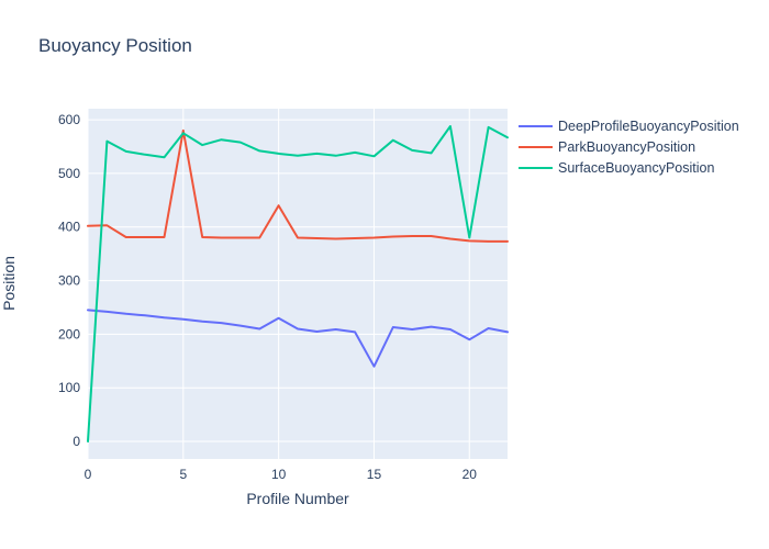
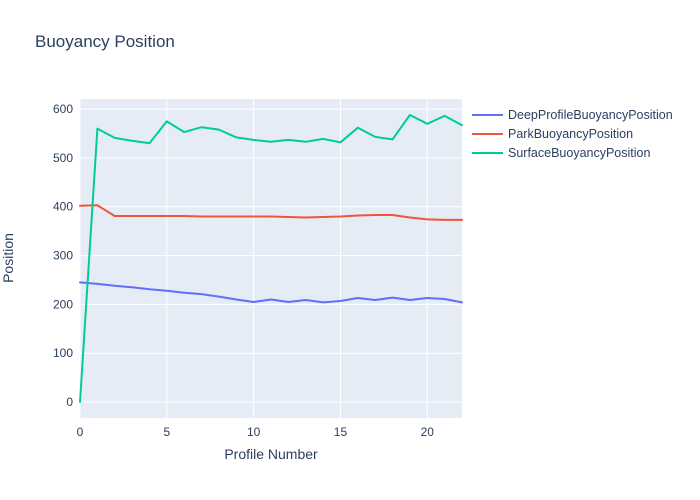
ParkBuoyancyPosition/5: 580 -> 380
DeepProfileBuoyancyPosition/10: 230 -> 200
ParkBuoyancyPosition/10: 440 -> 380
DeepProfileBuoyancyPosition/15: 140 -> 210
DeepProfileBuoyancyPosition/20: 190 -> 210
SurfaceBuoyancyPosition/20: 380 -> 570
